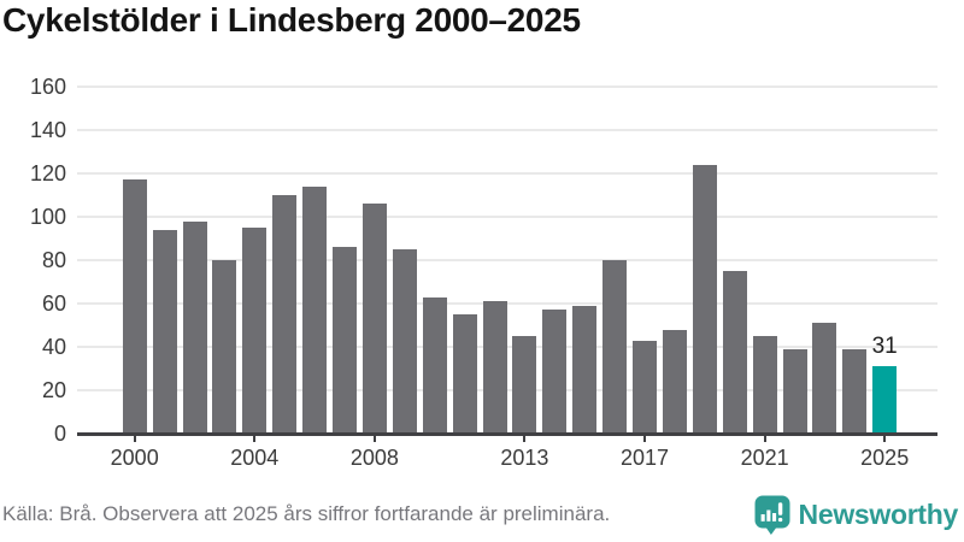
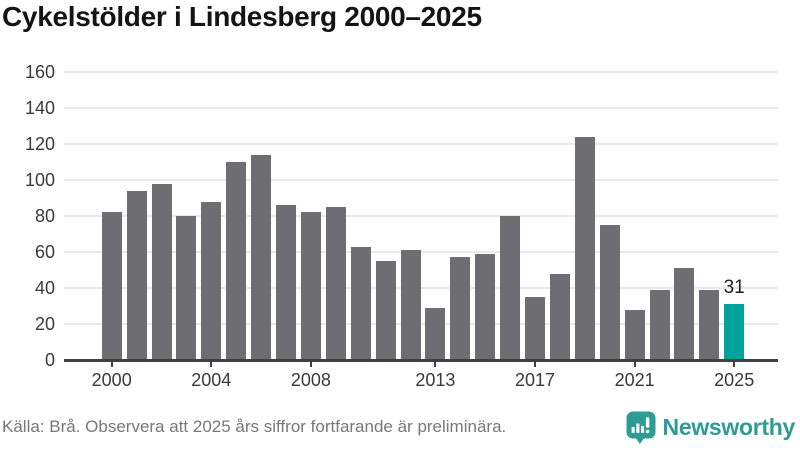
2000: 117 -> 82
2004: 95 -> 88
2008: 106 -> 82
2013: 45 -> 29
2017: 43 -> 35
2021: 45 -> 28
